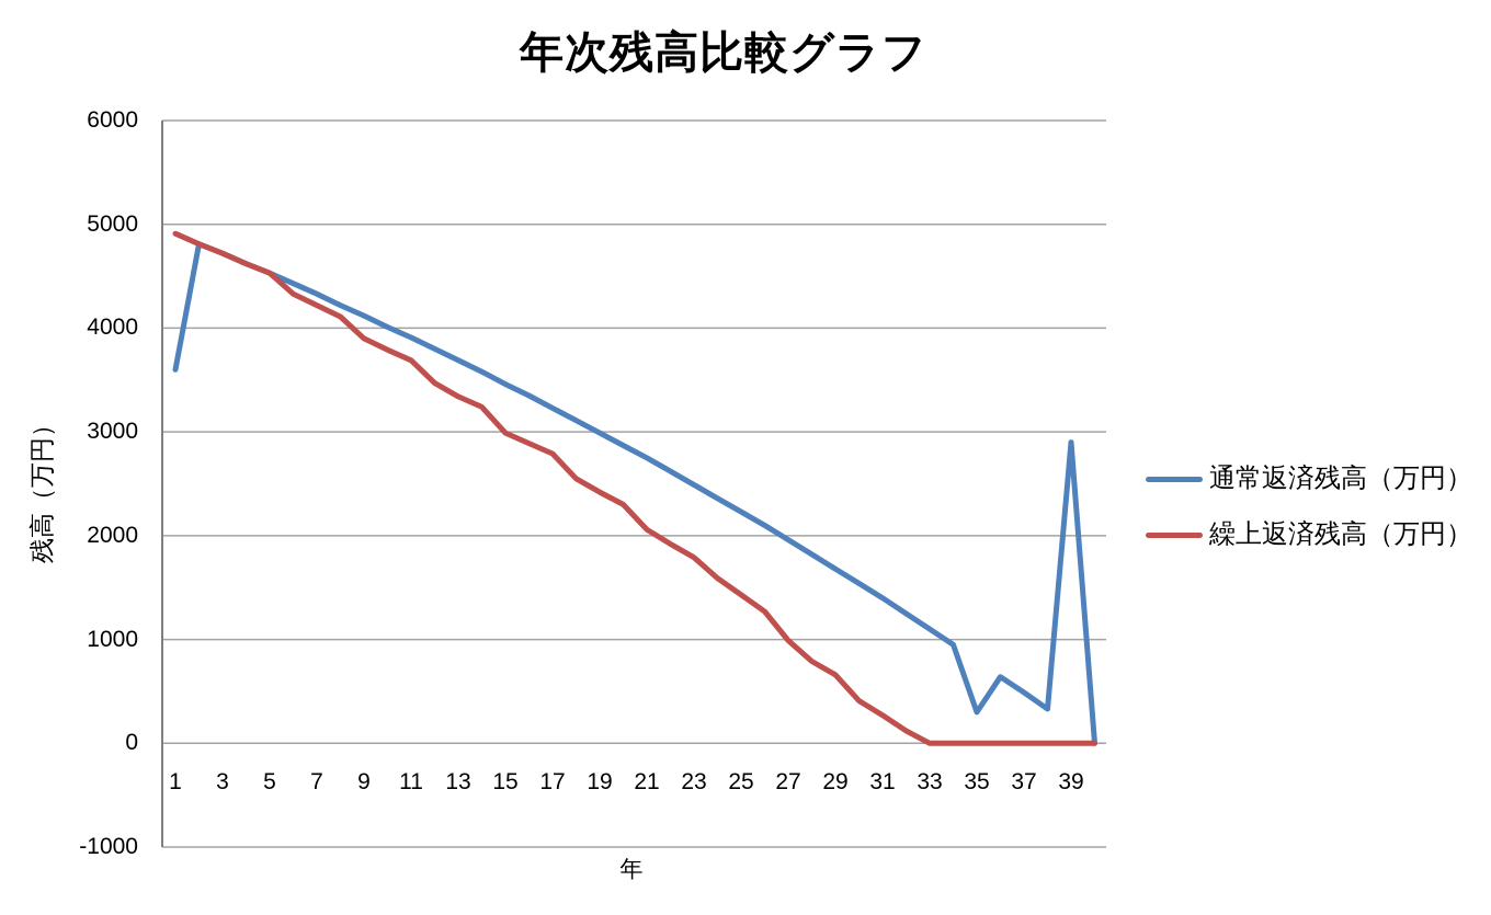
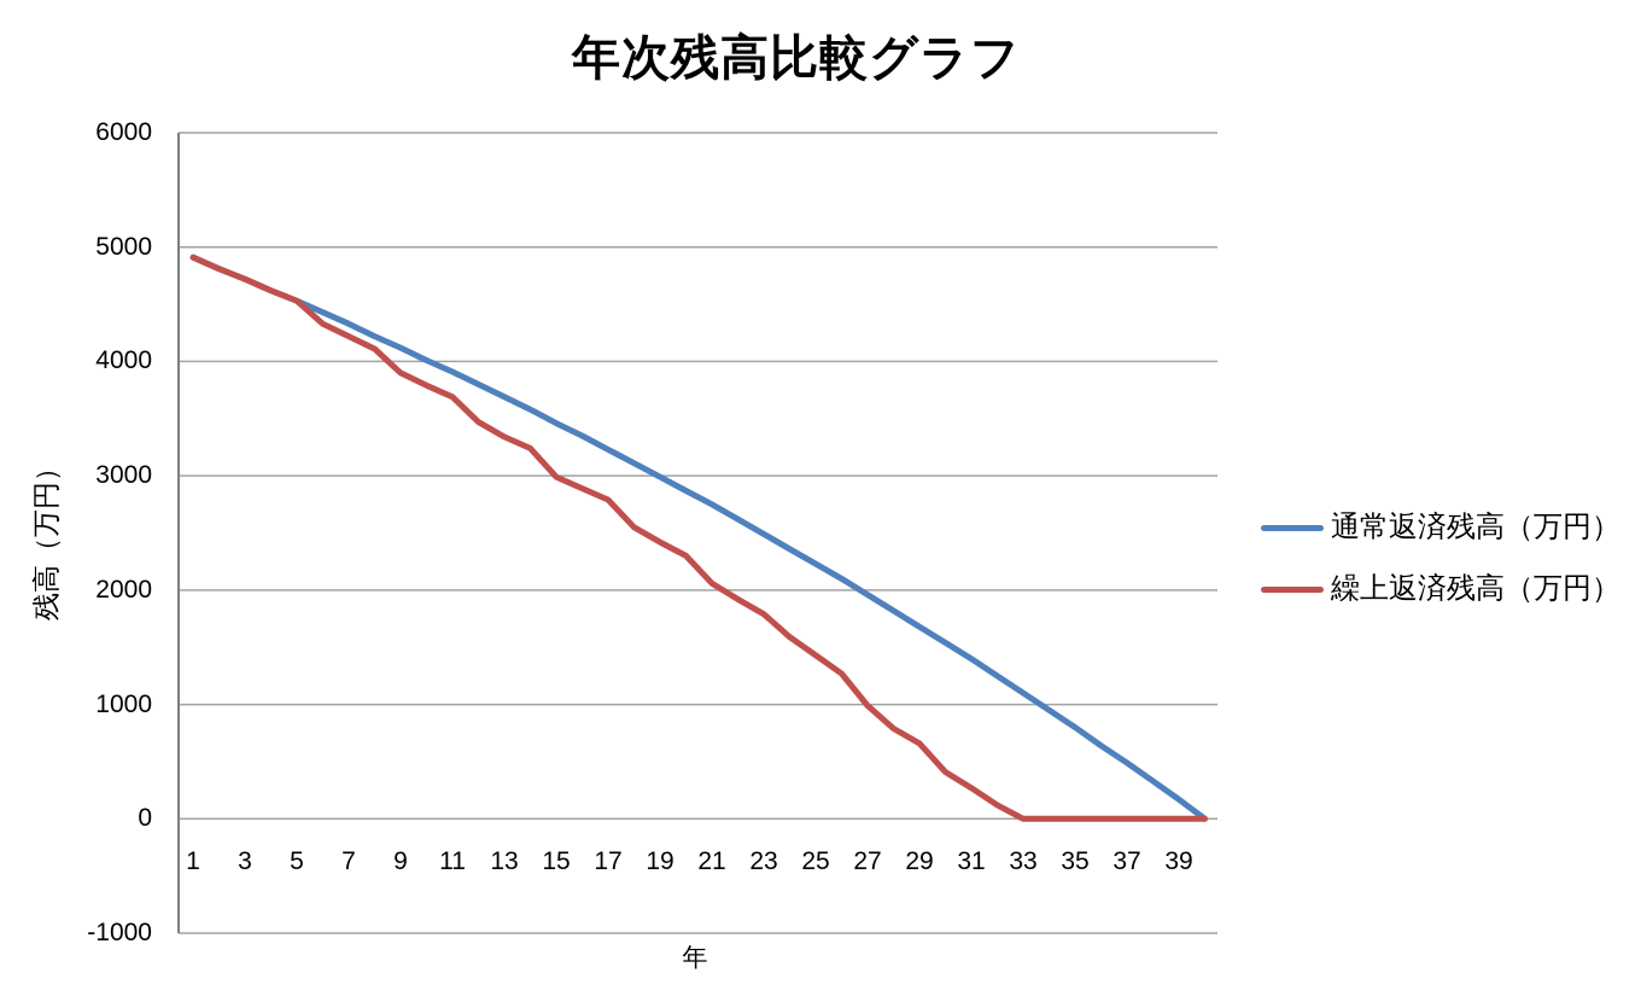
通常返済残高（万円）/1: 3600 -> 4900
通常返済残高（万円）/35: 300 -> 800
通常返済残高（万円）/39: 2900 -> 200
